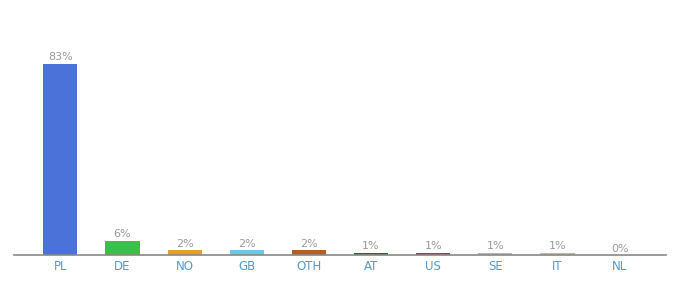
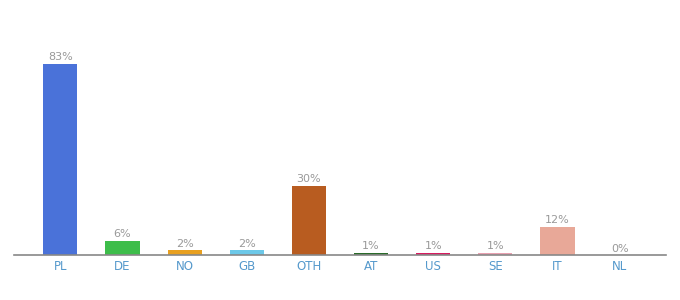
OTH: 2% -> 30%
IT: 1% -> 12%
